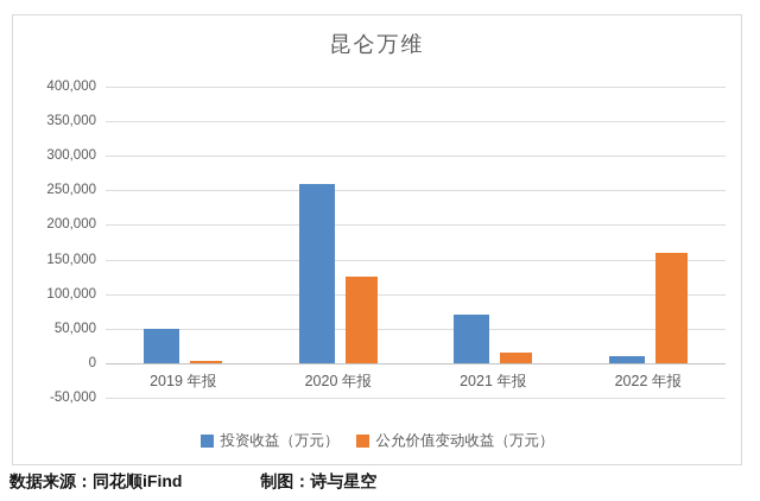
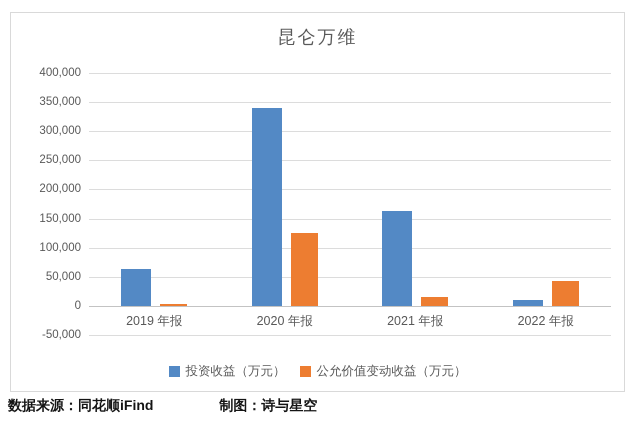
投资收益（万元）/2019 年报: 50000 -> 60000
投资收益（万元）/2020 年报: 260000 -> 340000
投资收益（万元）/2021 年报: 70000 -> 160000
公允价值变动收益（万元）/2022 年报: 160000 -> 40000
